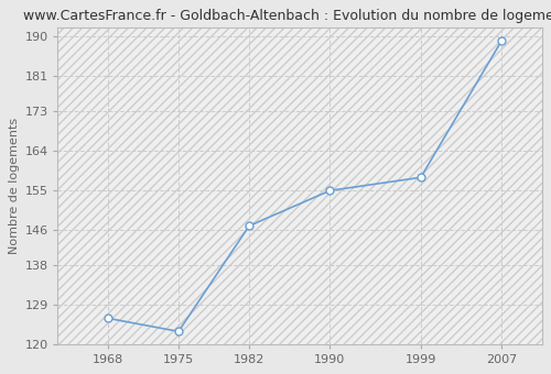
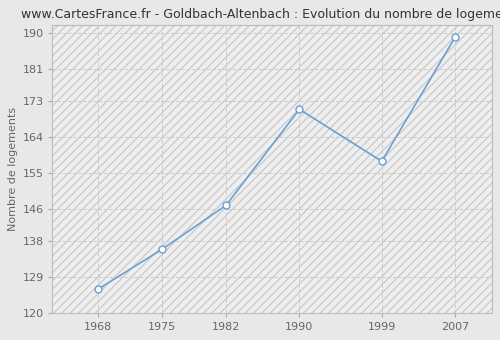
1975: 123 -> 136
1990: 155 -> 171
